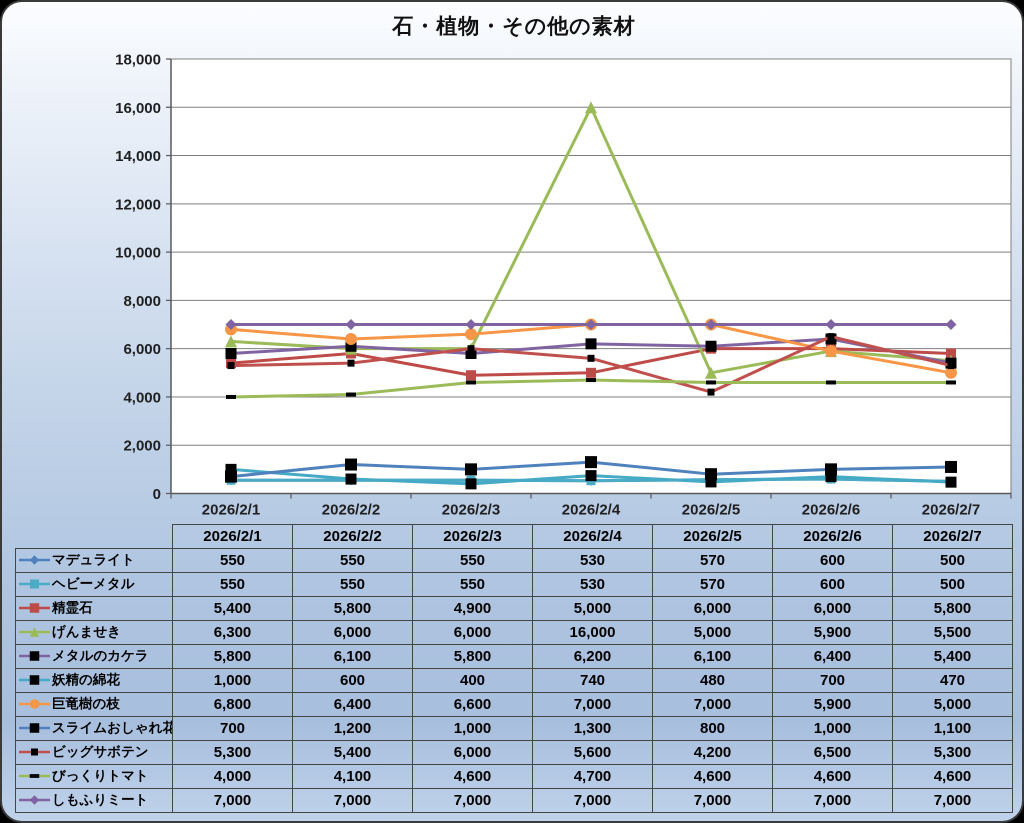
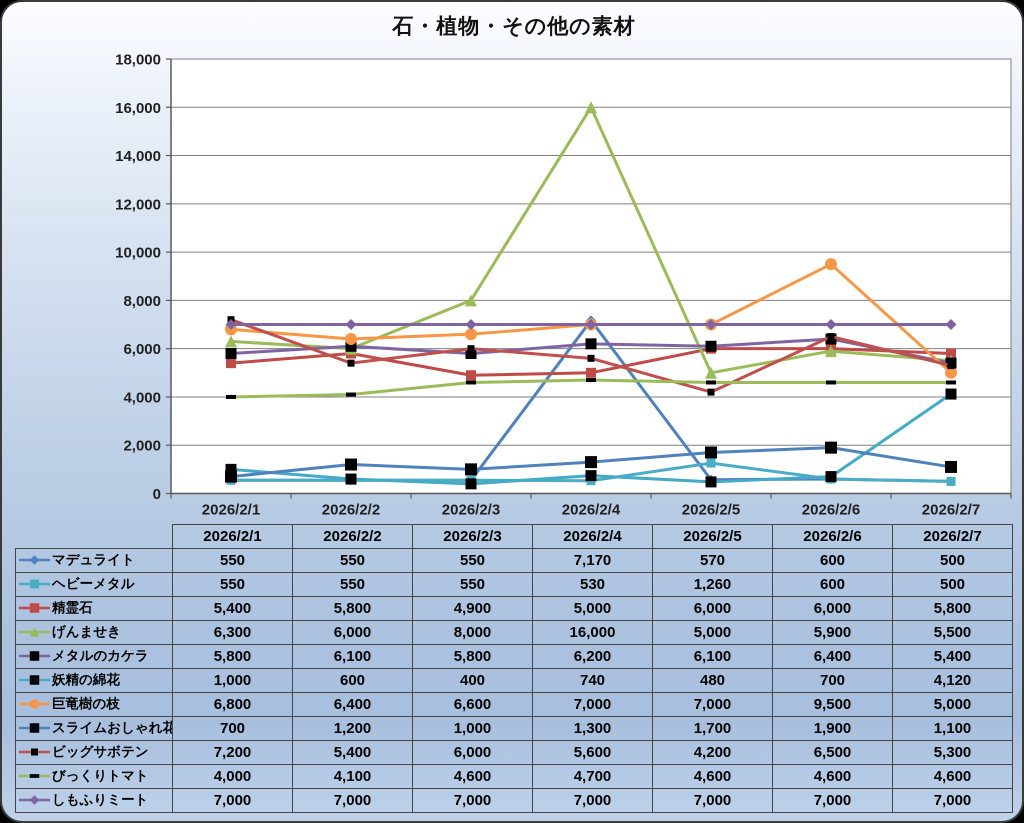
ビッグサボテン/2026/2/1: 5,300 -> 7,200
げんませき/2026/2/3: 6,000 -> 8,000
マデュライト/2026/2/4: 530 -> 7,170
ヘビーメタル/2026/2/5: 570 -> 1,260
スライムおしゃれ花/2026/2/5: 800 -> 1,700
巨竜樹の枝/2026/2/6: 5,900 -> 9,500
スライムおしゃれ花/2026/2/6: 1,000 -> 1,900
妖精の綿花/2026/2/7: 470 -> 4,120
